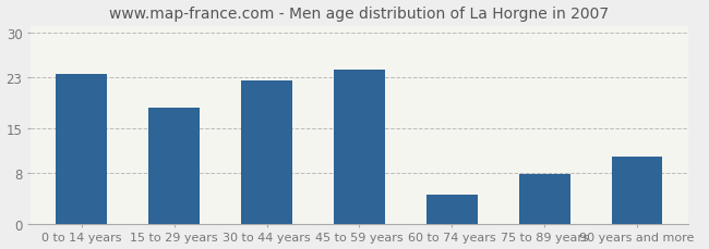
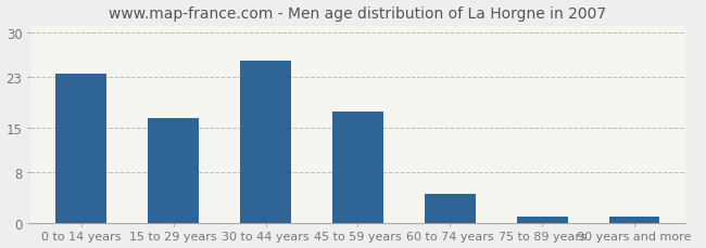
15 to 29 years: 18.2 -> 16.5
30 to 44 years: 22.4 -> 25.5
45 to 59 years: 24.2 -> 17.5
75 to 89 years: 7.8 -> 1.0
90 years and more: 10.6 -> 1.0
